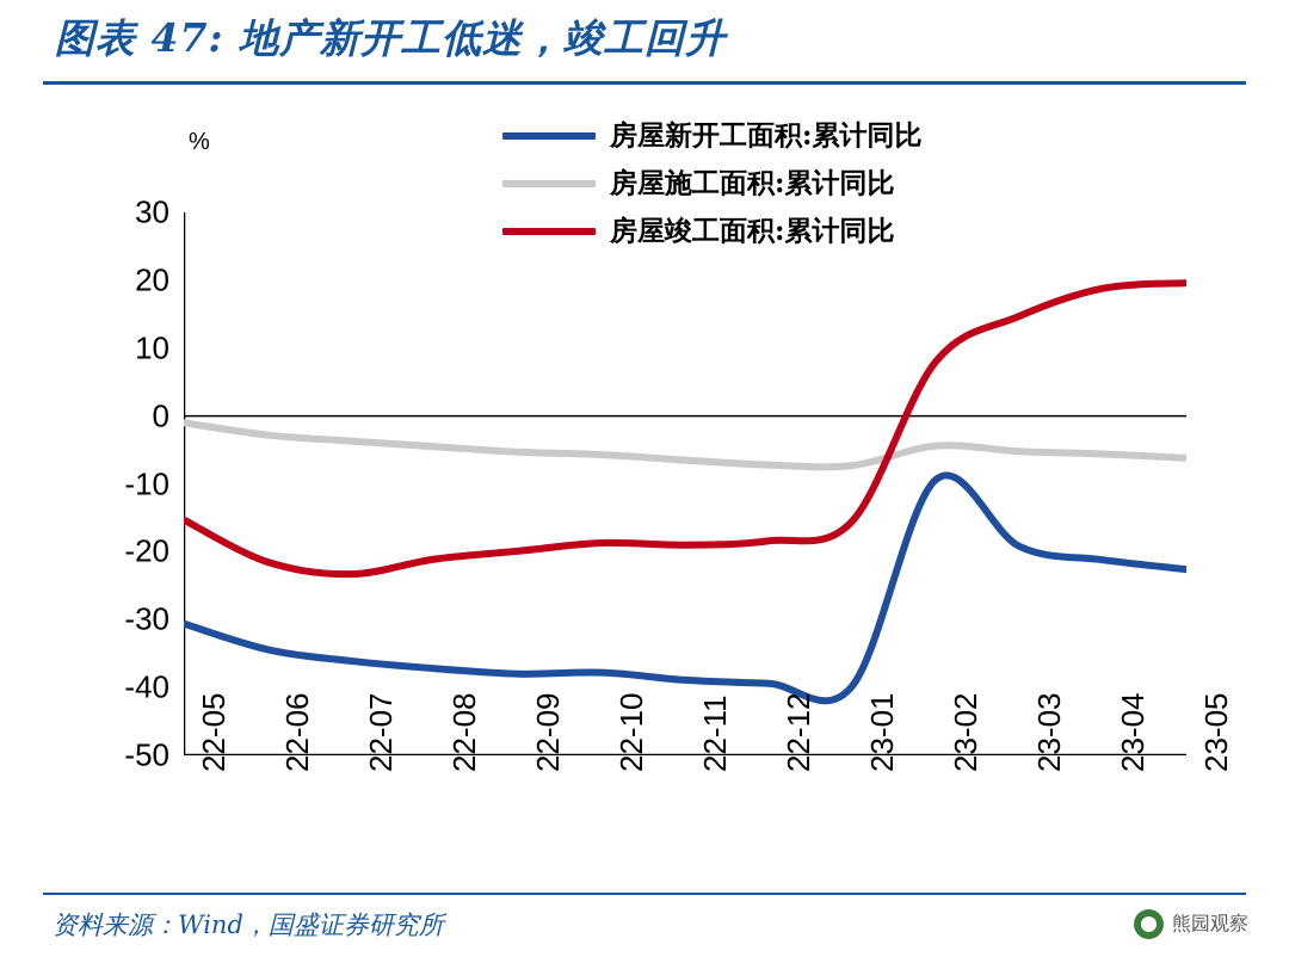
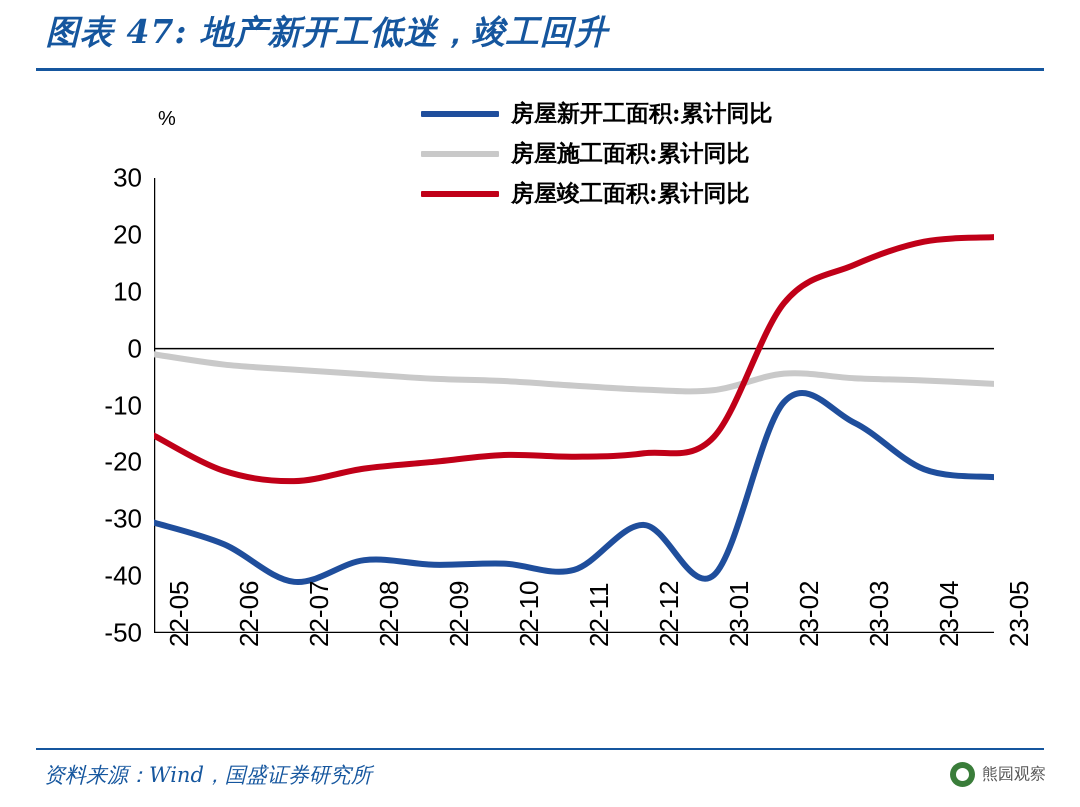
房屋新开工面积:累计同比/22-07: -36 -> -41
房屋新开工面积:累计同比/22-12: -39 -> -31
房屋新开工面积:累计同比/23-03: -19 -> -13
